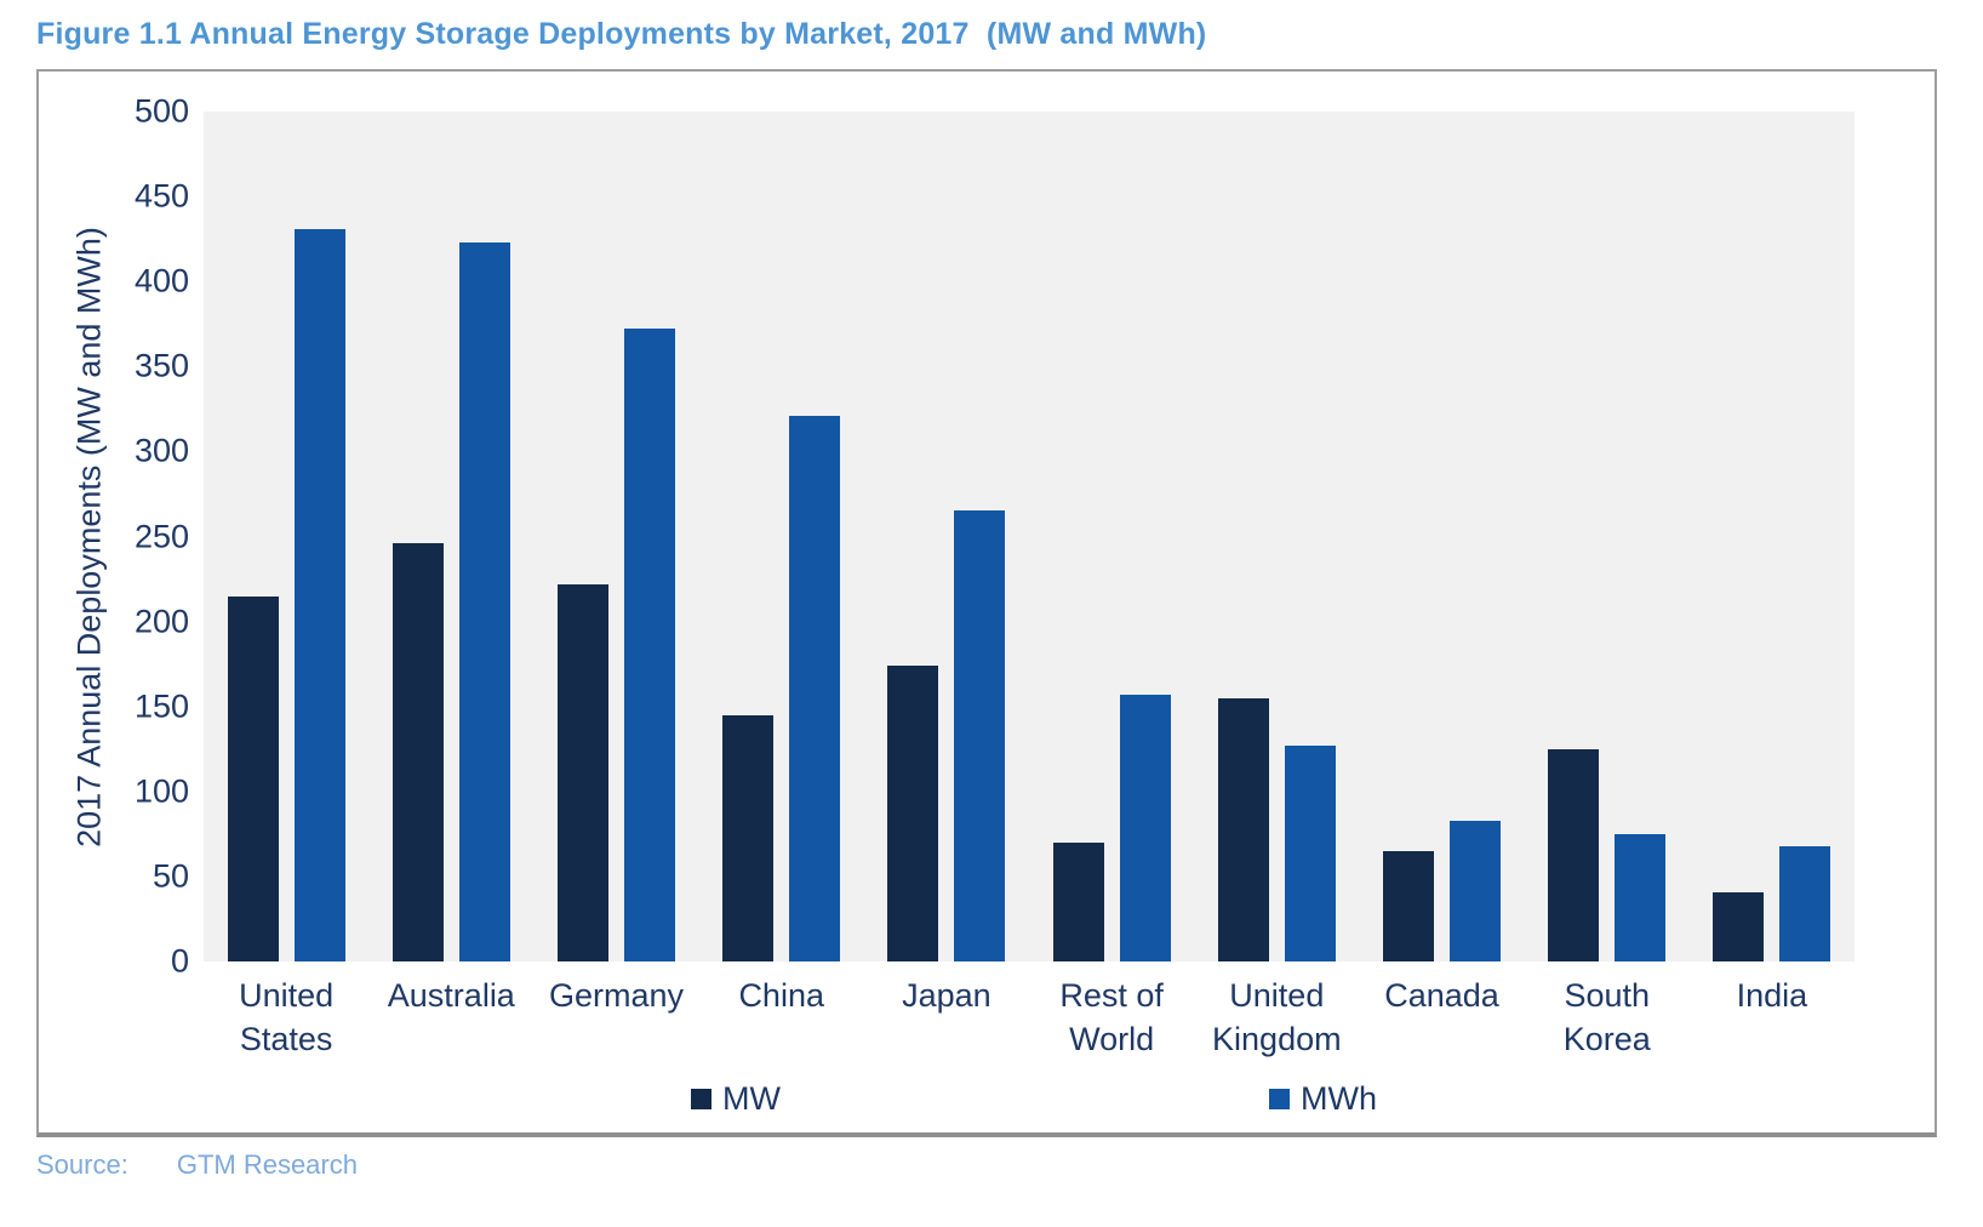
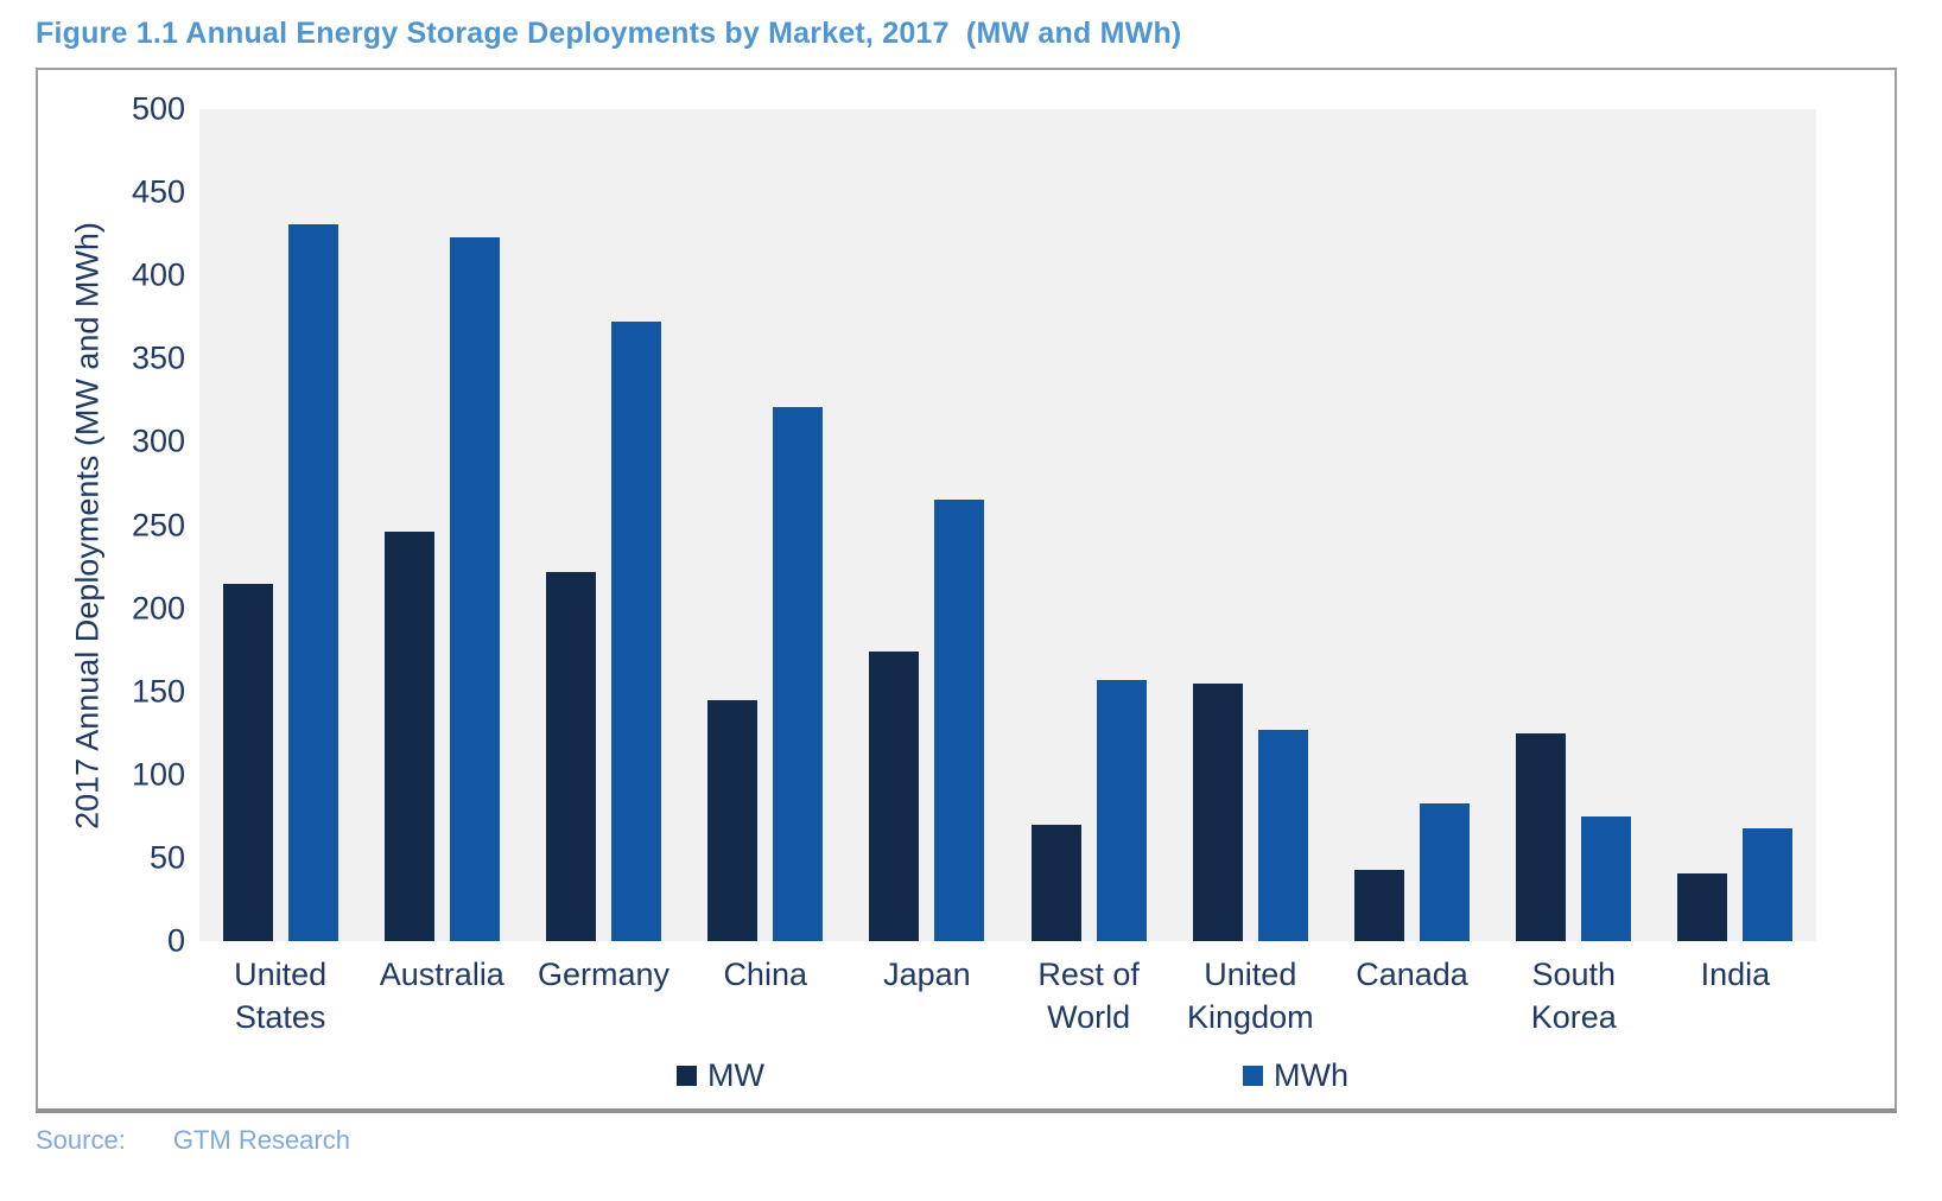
MW/Canada: 65 -> 43
